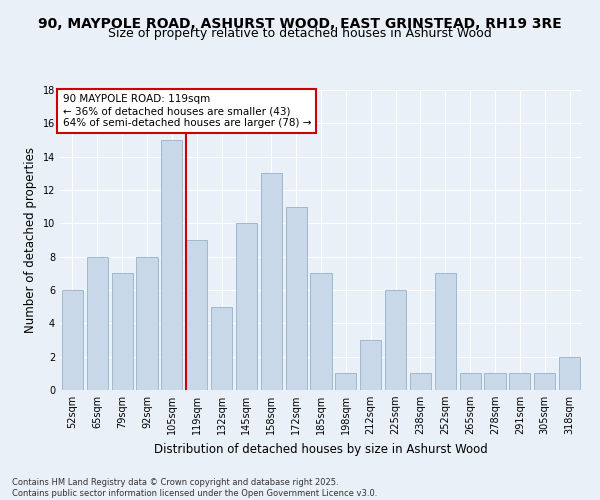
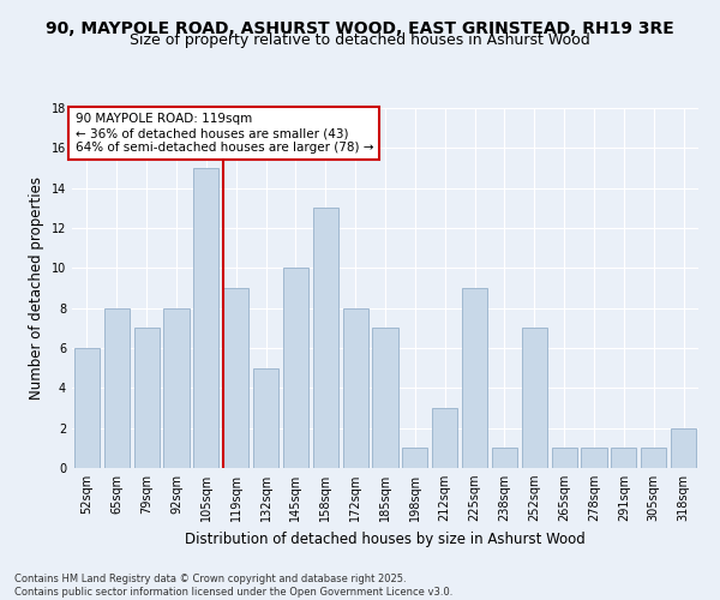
172sqm: 11 -> 8
225sqm: 6 -> 9
